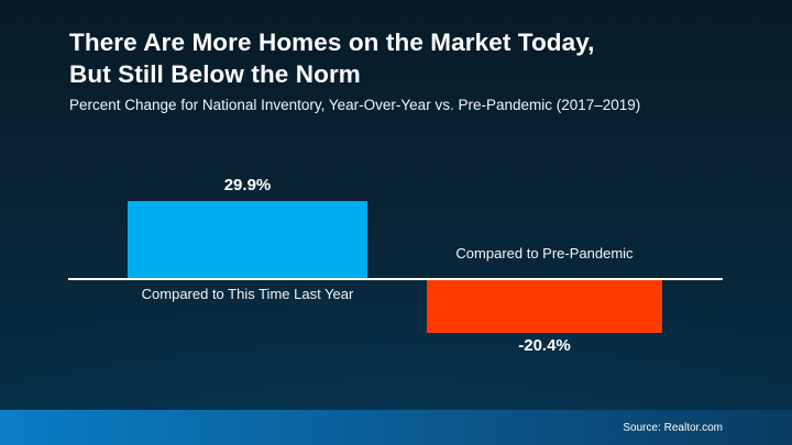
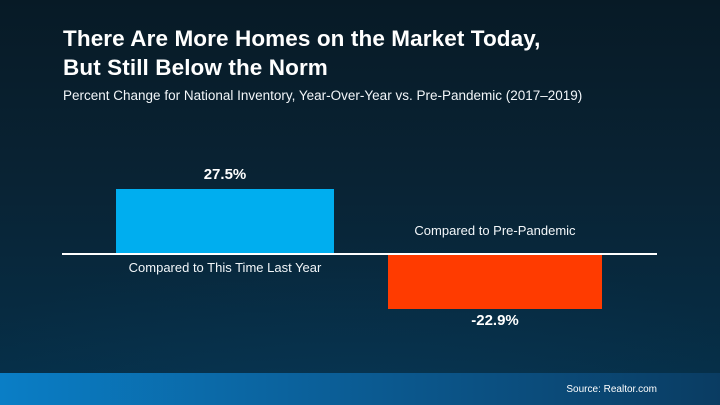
Compared to This Time Last Year: 29.9% -> 27.5%
Compared to Pre-Pandemic: -20.4% -> -22.9%
